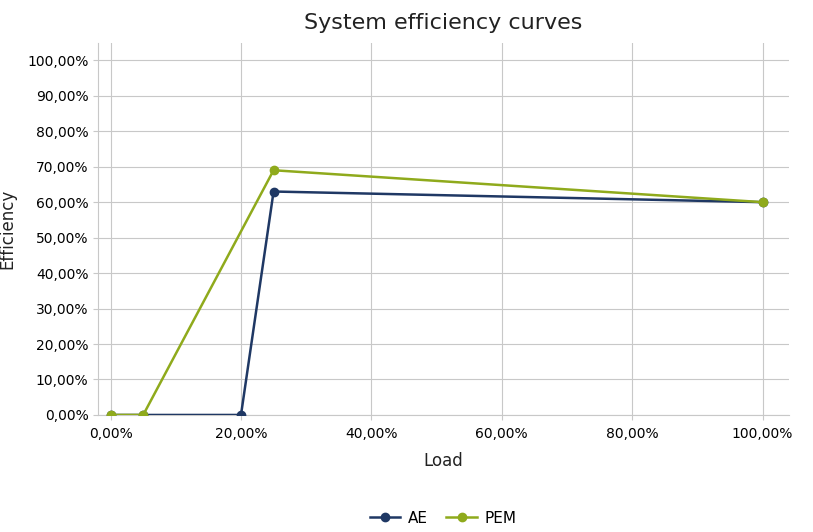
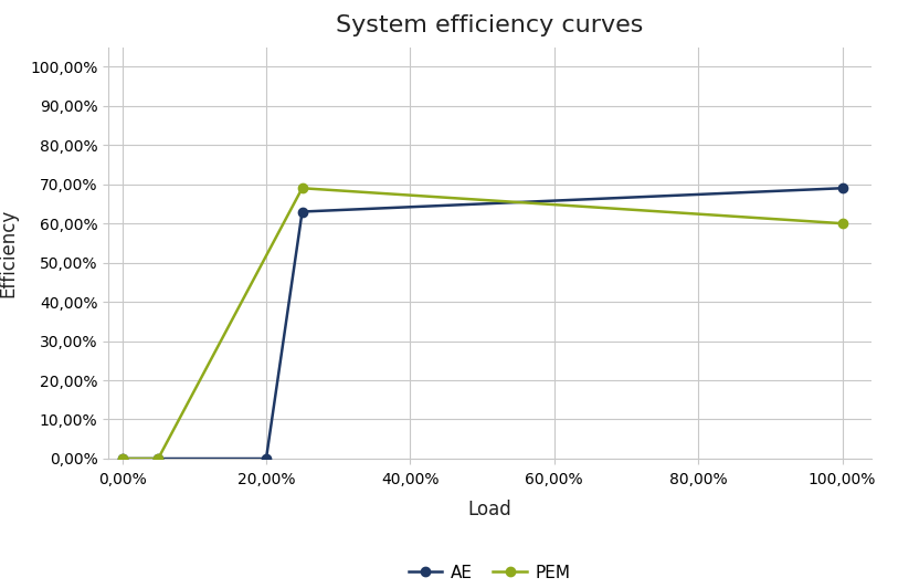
AE/100,00%: 60% -> 69%
